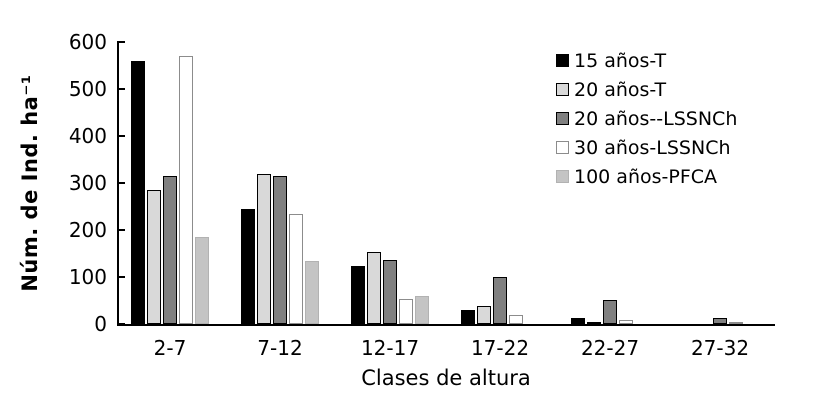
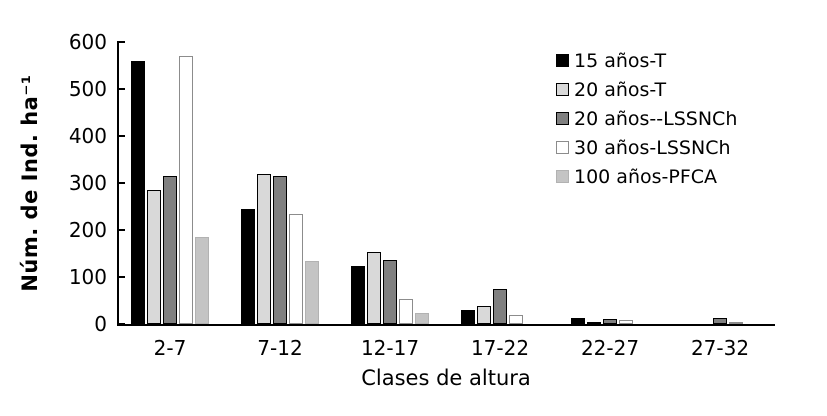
100 años-PFCA/12-17: 60 -> 20
20 años--LSSNCh/17-22: 100 -> 70
20 años--LSSNCh/22-27: 50 -> 10
